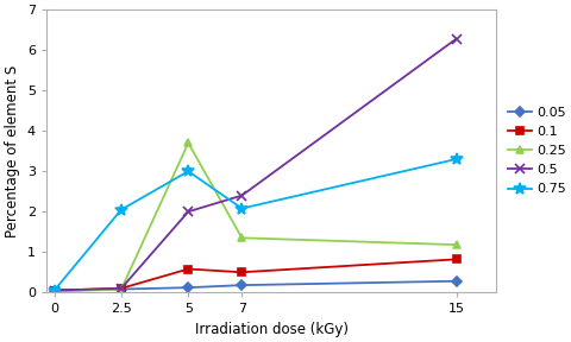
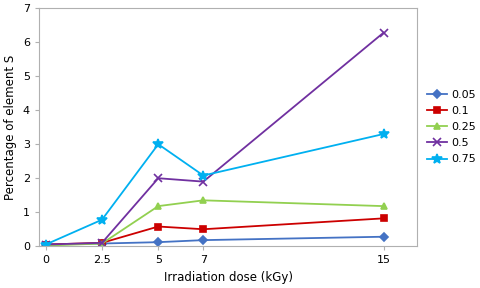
0.75/2.5: 2.05 -> 0.78
0.25/5: 3.70 -> 1.18
0.5/7: 2.40 -> 1.90
